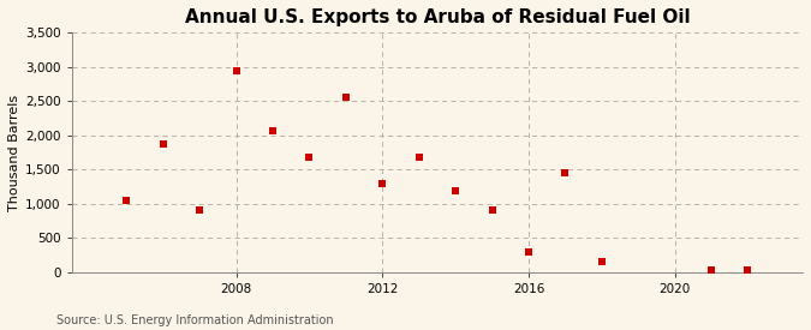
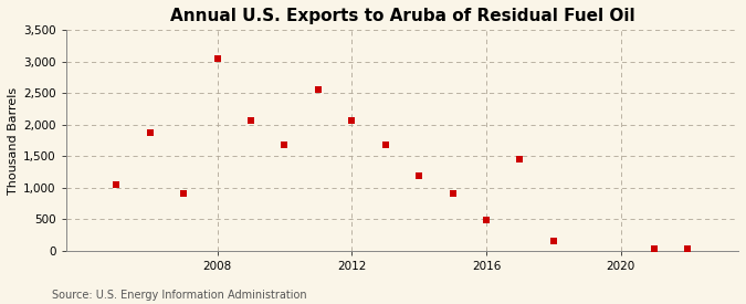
2008: 2,940 -> 3,050
2012: 1,300 -> 2,060
2016: 300 -> 490
